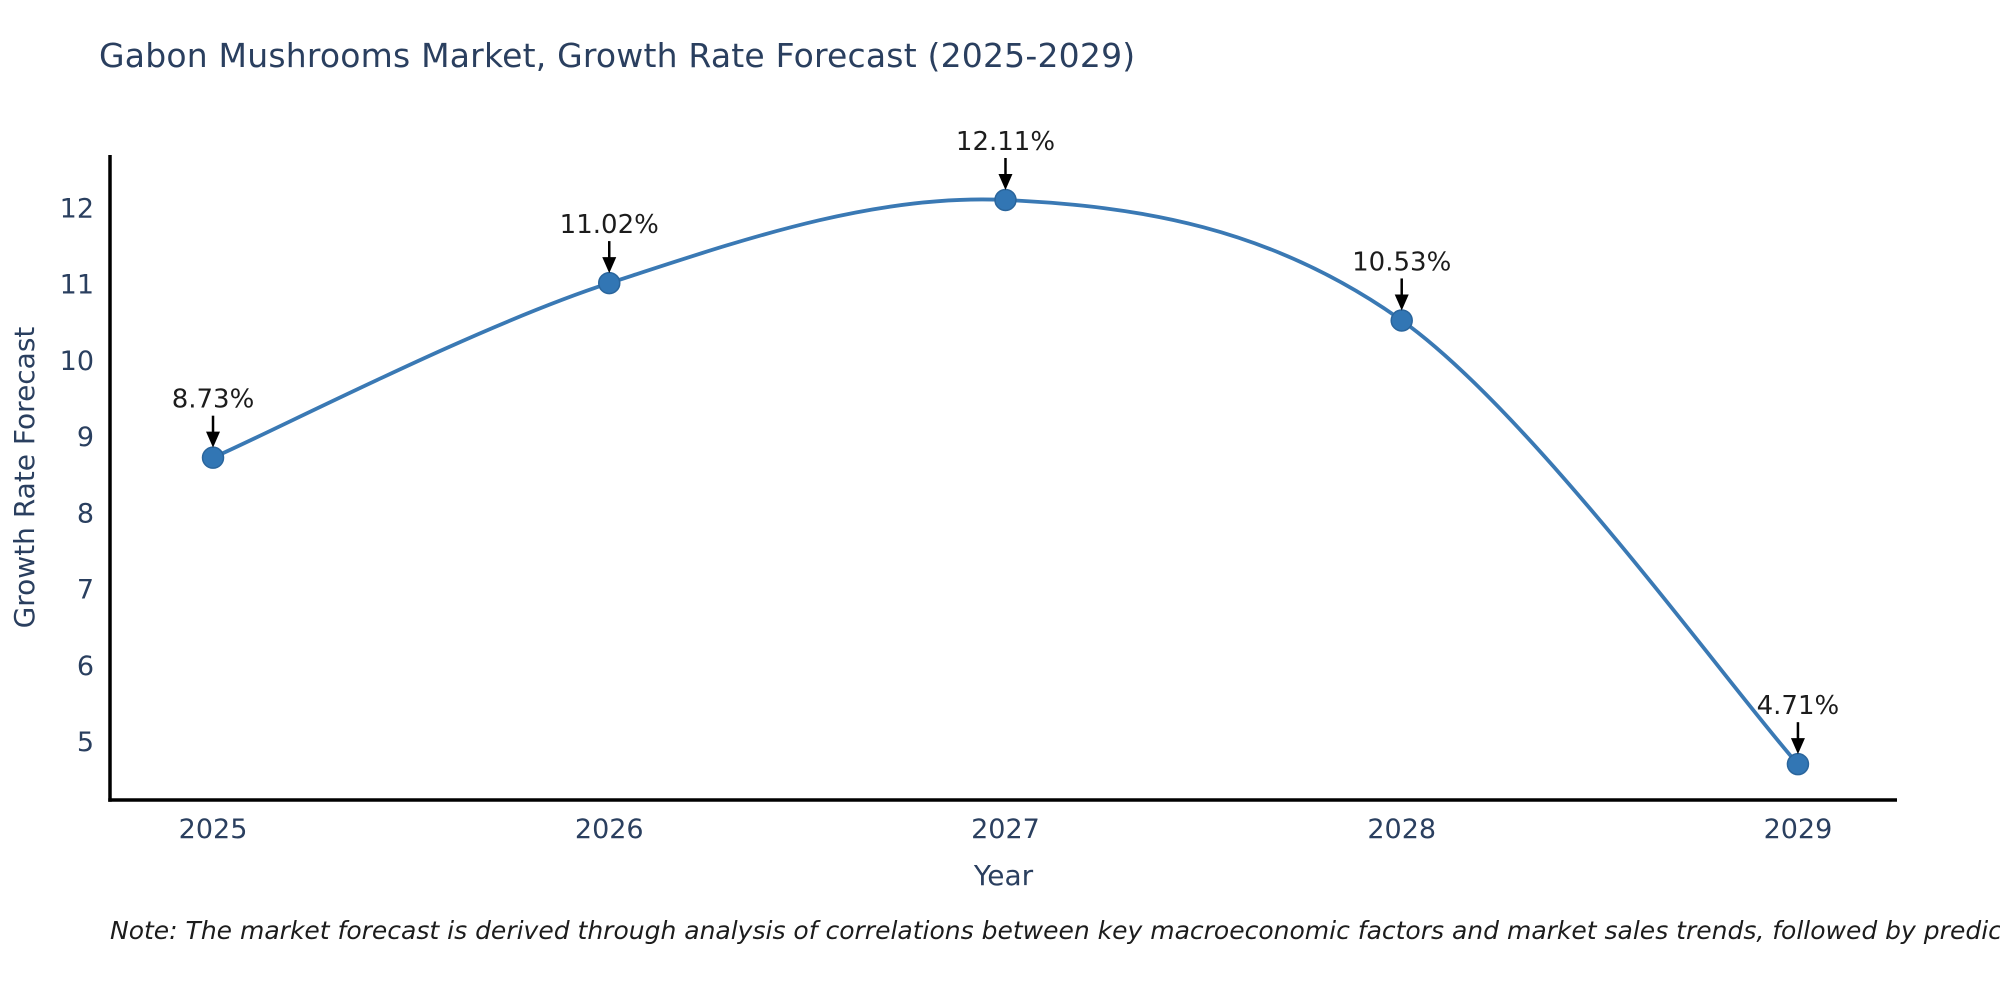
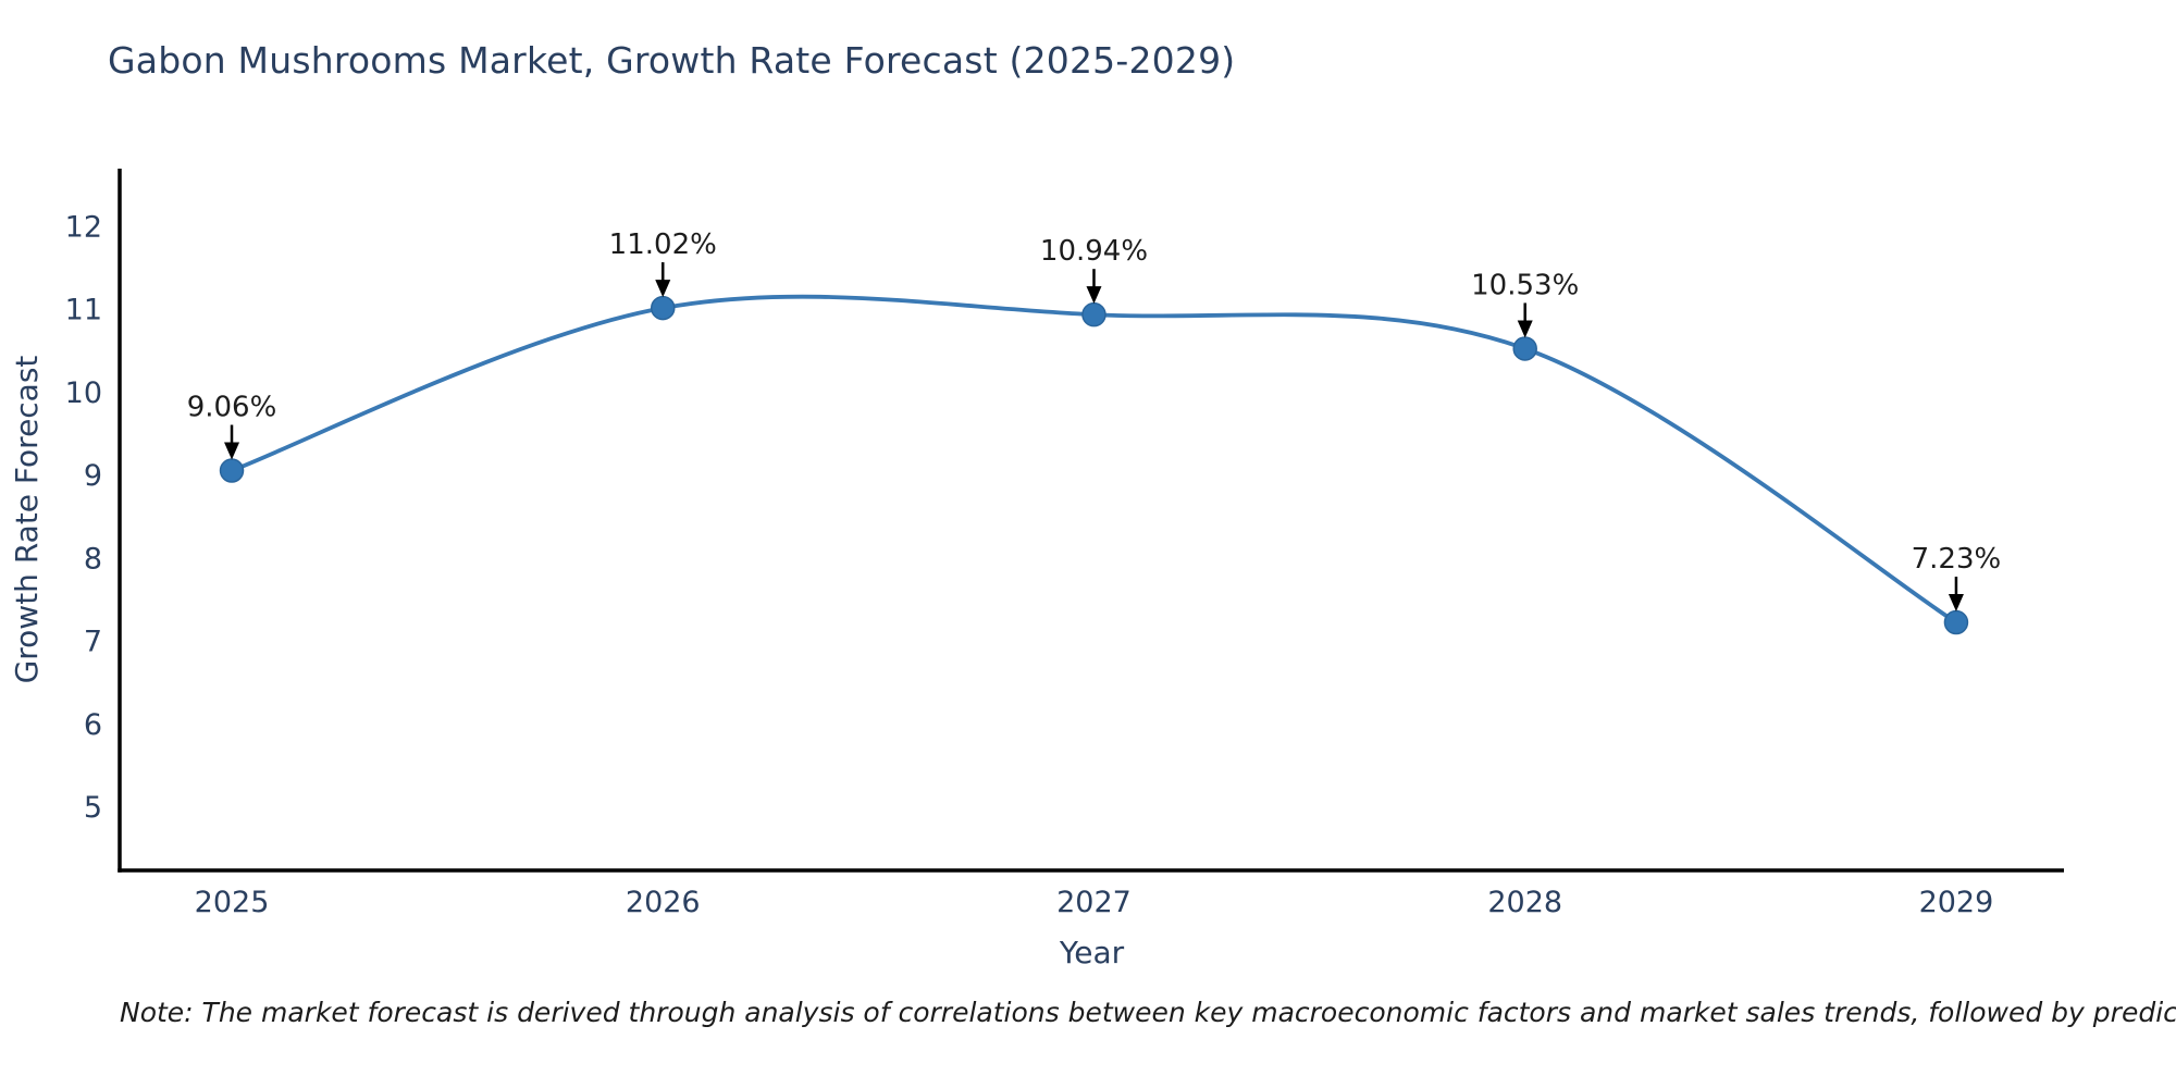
2025: 8.73% -> 9.06%
2027: 12.11% -> 10.94%
2029: 4.71% -> 7.23%
